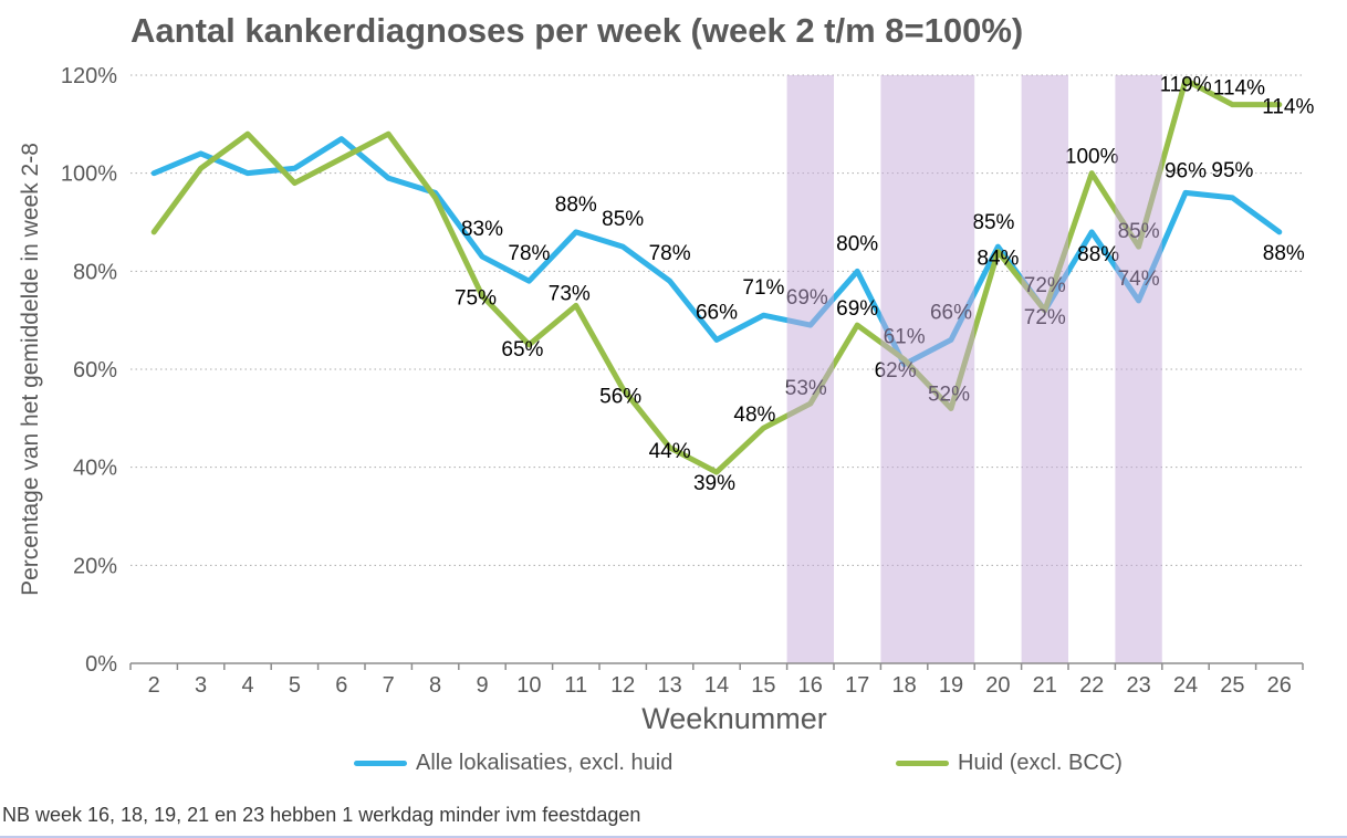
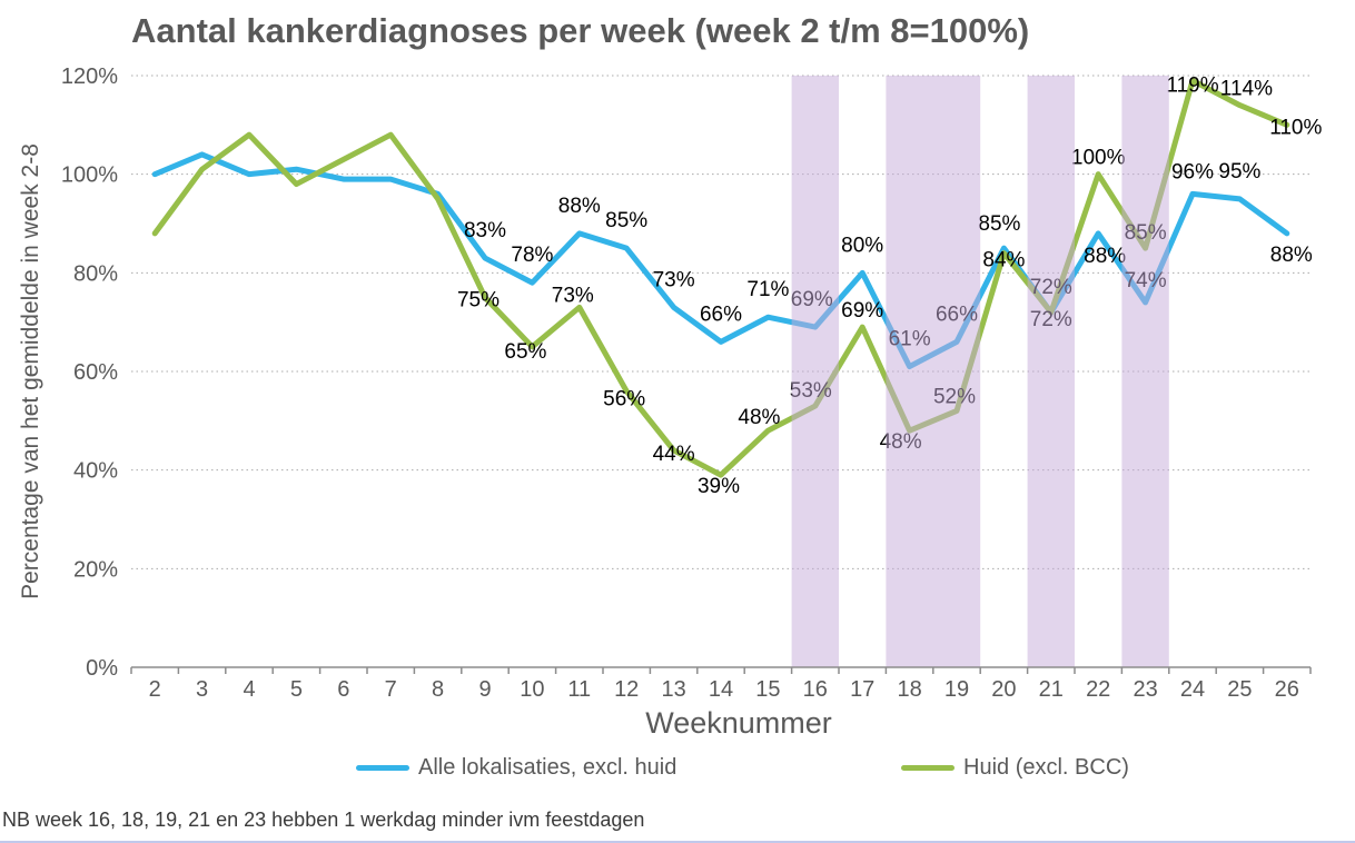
Alle lokalisaties, excl. huid/6: 107% -> 99%
Alle lokalisaties, excl. huid/13: 78% -> 73%
Huid (excl. BCC)/18: 62% -> 48%
Huid (excl. BCC)/26: 114% -> 110%
